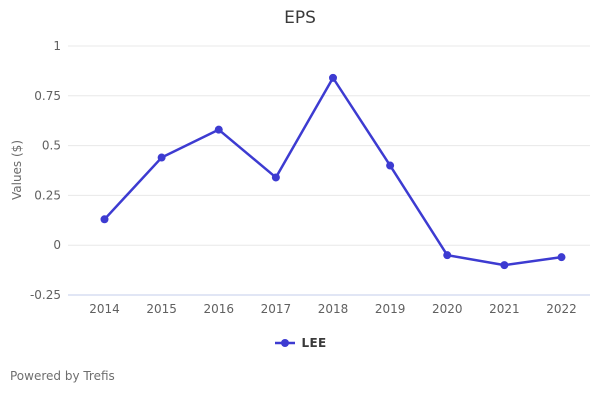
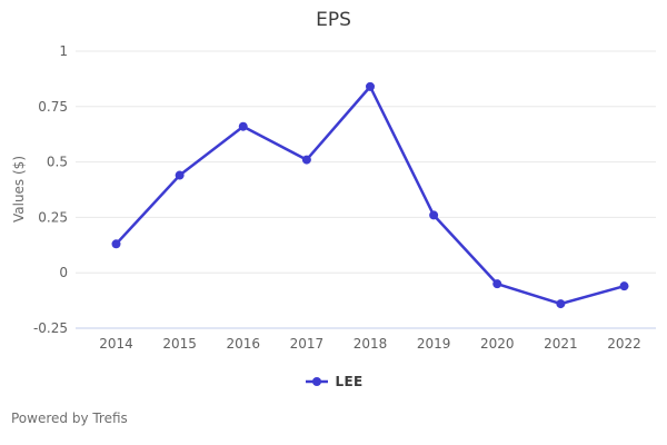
2016: 0.58 -> 0.66
2017: 0.34 -> 0.51
2019: 0.40 -> 0.26
2021: -0.10 -> -0.14
